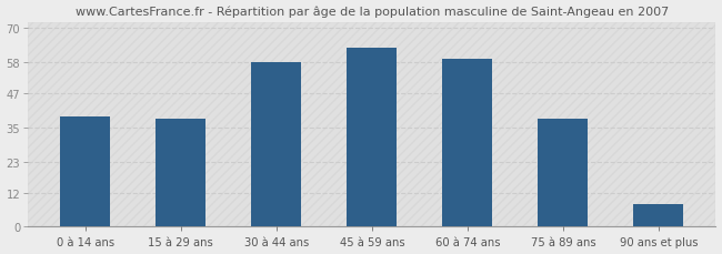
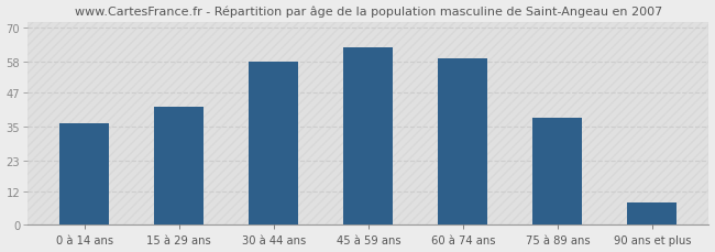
0 à 14 ans: 39 -> 36
15 à 29 ans: 38 -> 42
